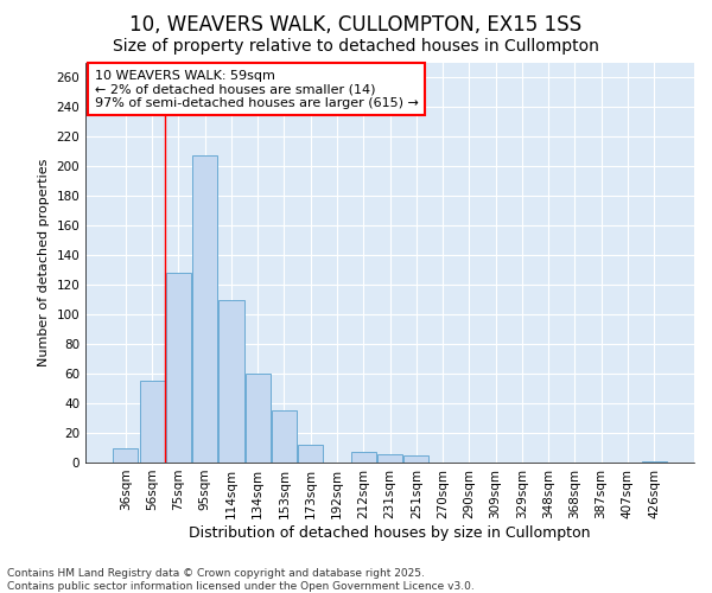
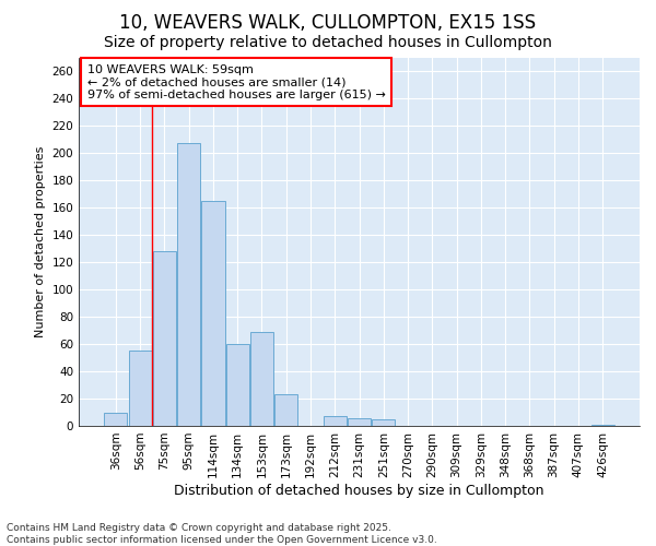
114sqm: 110 -> 165
153sqm: 35 -> 69
173sqm: 12 -> 23
